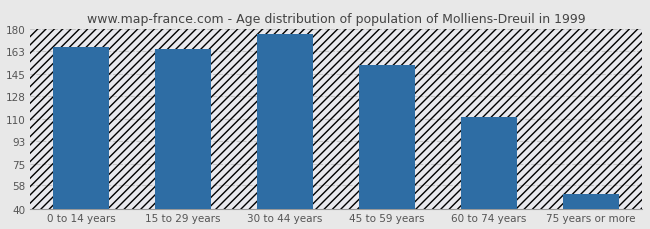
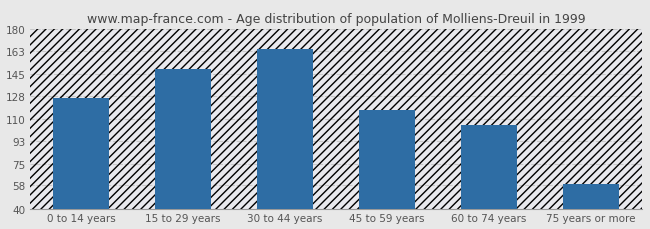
0 to 14 years: 166 -> 126
15 to 29 years: 164 -> 149
30 to 44 years: 176 -> 164
45 to 59 years: 152 -> 117
60 to 74 years: 111 -> 105
75 years or more: 51 -> 59
